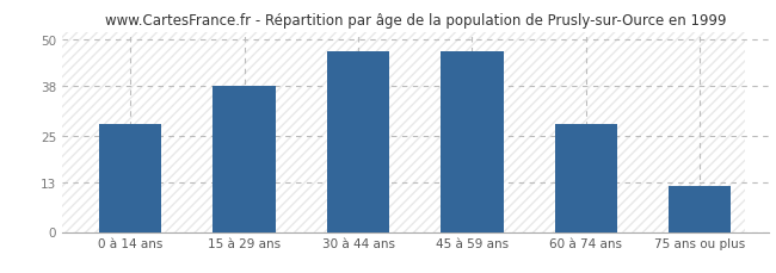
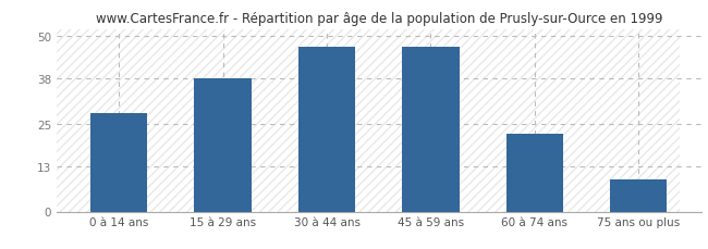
60 à 74 ans: 28 -> 22
75 ans ou plus: 12 -> 9
